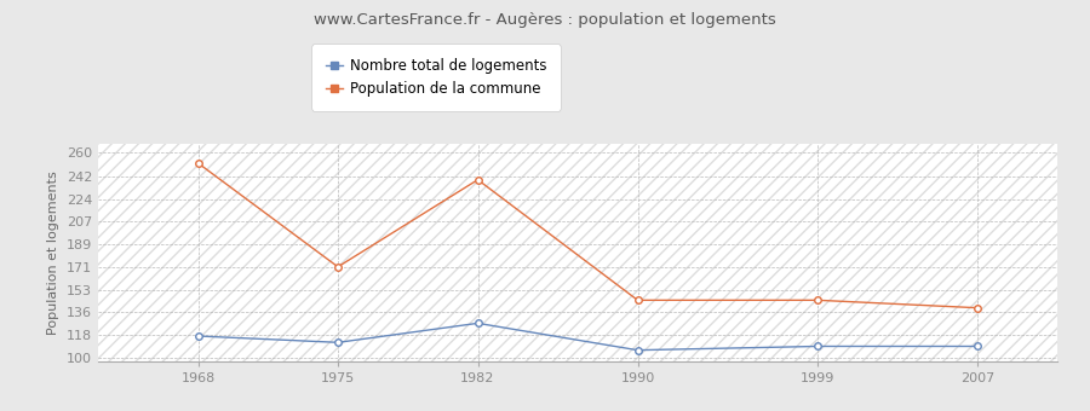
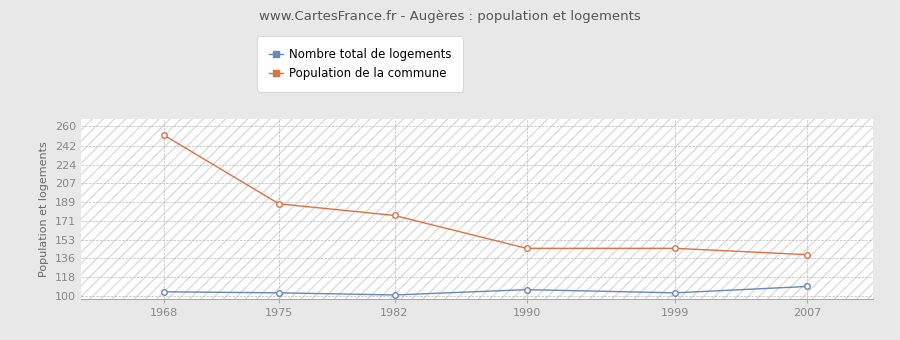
Nombre total de logements/1968: 117 -> 104
Nombre total de logements/1975: 112 -> 103
Population de la commune/1975: 171 -> 187
Nombre total de logements/1982: 127 -> 101
Population de la commune/1982: 239 -> 176
Nombre total de logements/1999: 109 -> 103
